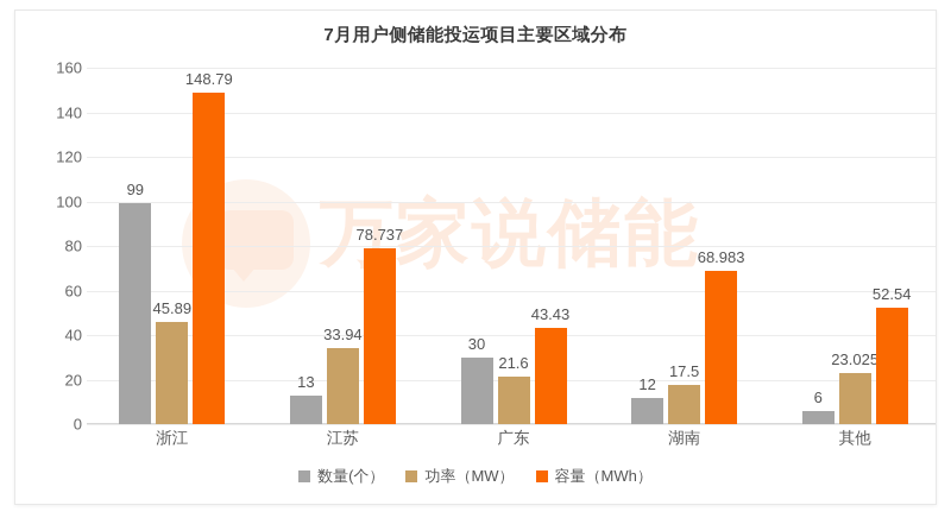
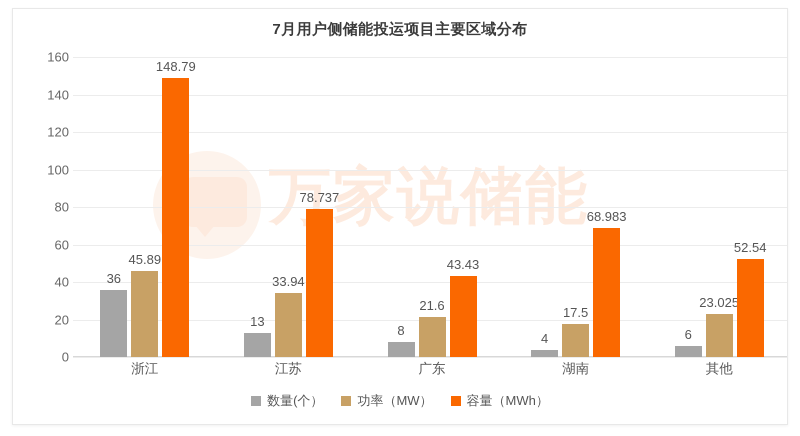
数量(个）/浙江: 99 -> 36
数量(个）/广东: 30 -> 8
数量(个）/湖南: 12 -> 4
